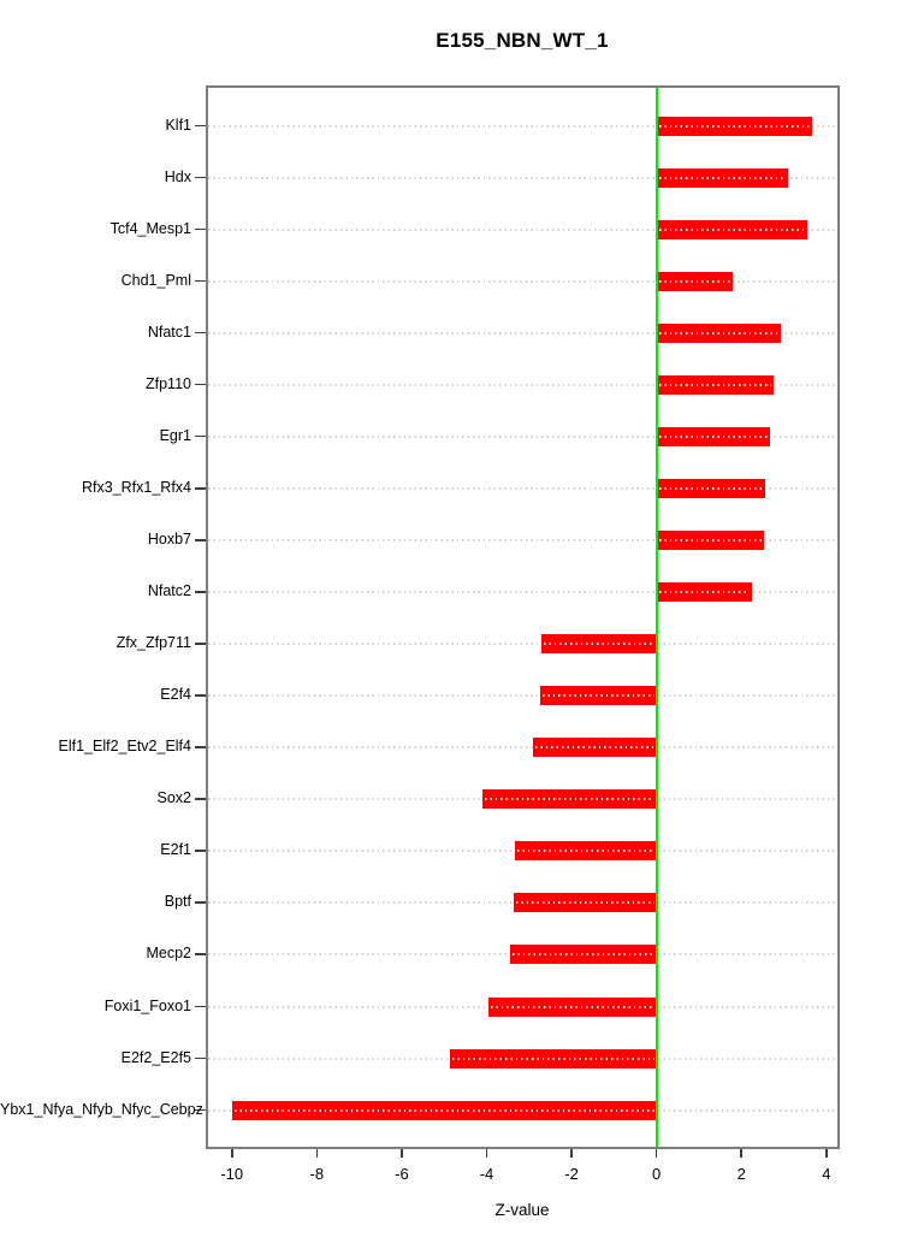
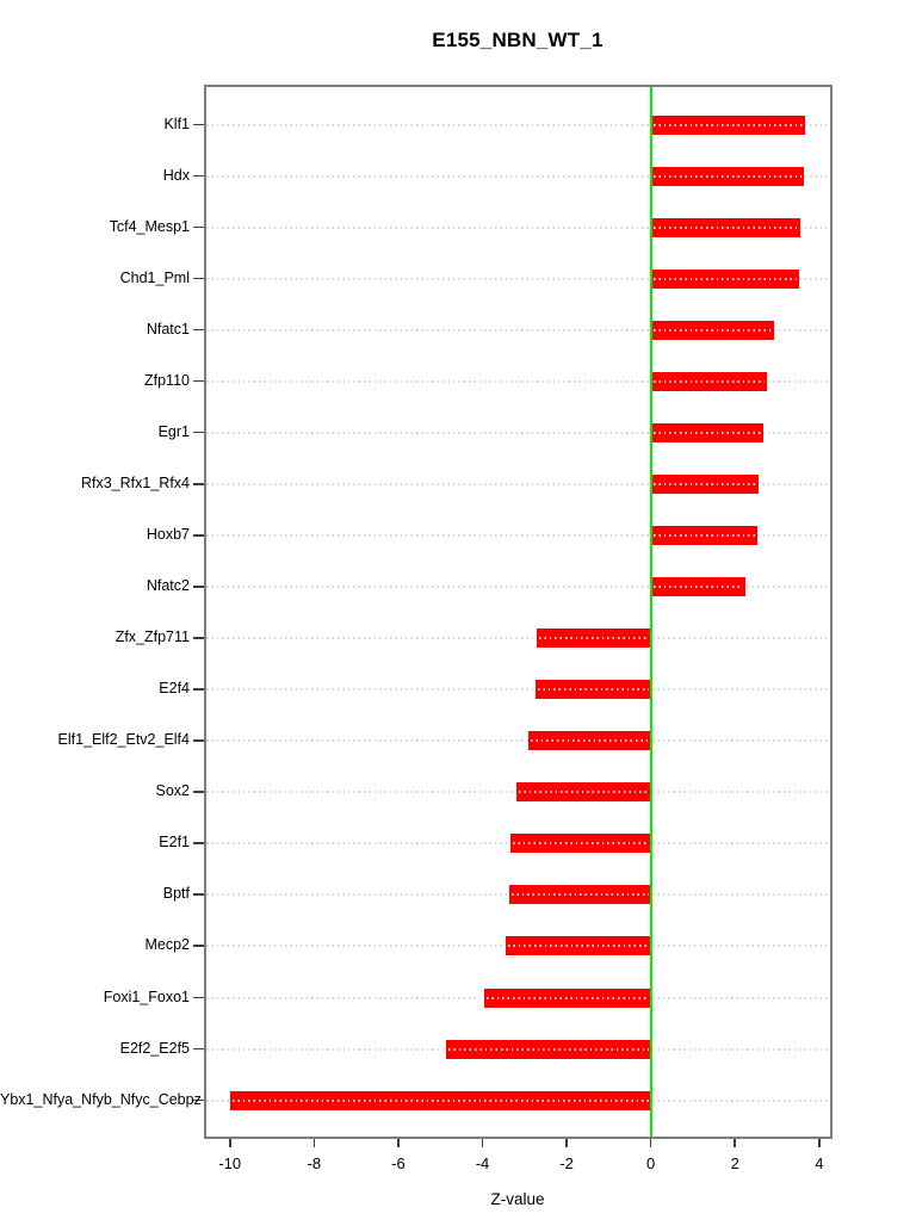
Hdx: 3.1 -> 3.6
Chd1_Pml: 1.8 -> 3.5
Sox2: -4.1 -> -3.2
